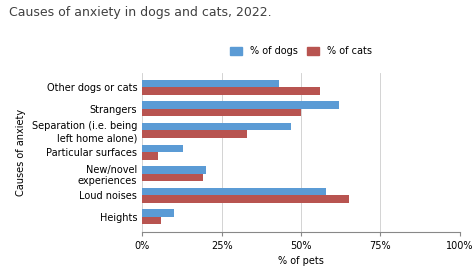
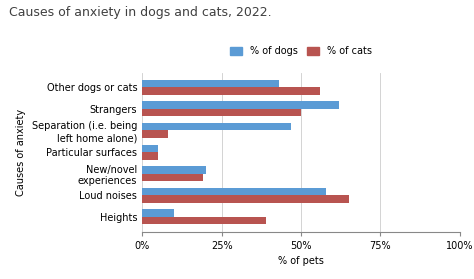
% of cats/Separation (i.e. being left home alone): 33% -> 8%
% of dogs/Particular surfaces: 13% -> 5%
% of cats/Heights: 6% -> 39%
